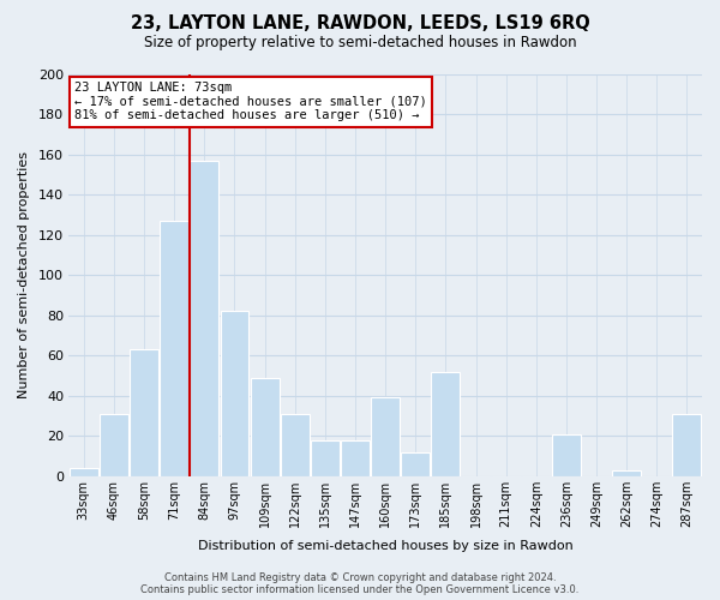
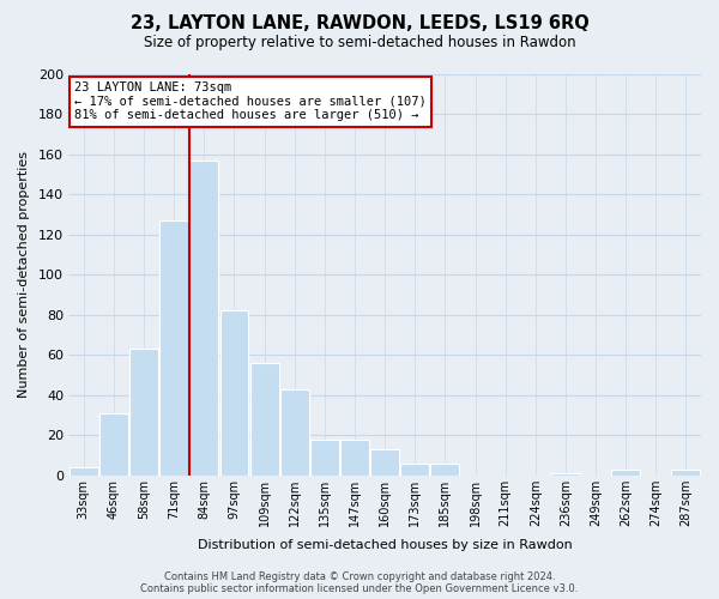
109sqm: 49 -> 56
122sqm: 31 -> 43
160sqm: 39 -> 13
173sqm: 12 -> 6
185sqm: 52 -> 6
236sqm: 21 -> 1
287sqm: 31 -> 3
